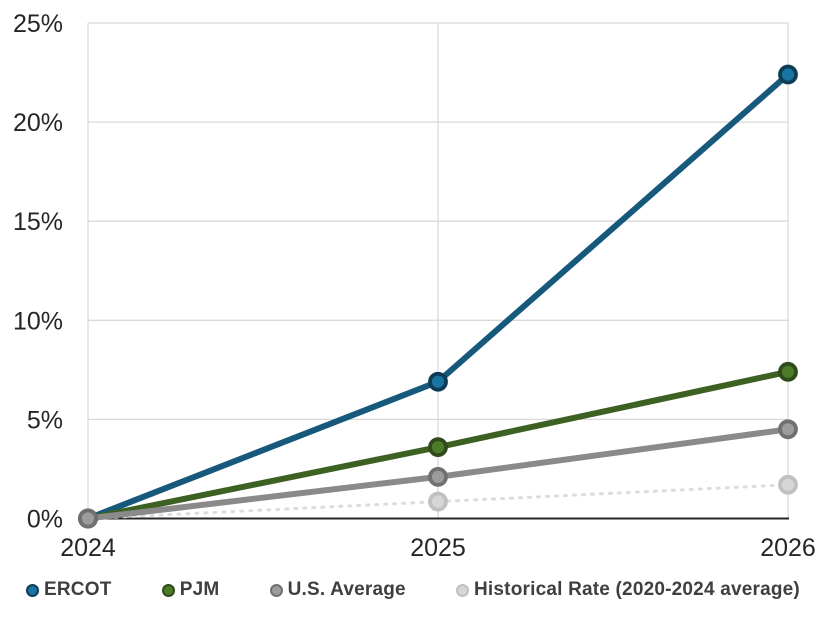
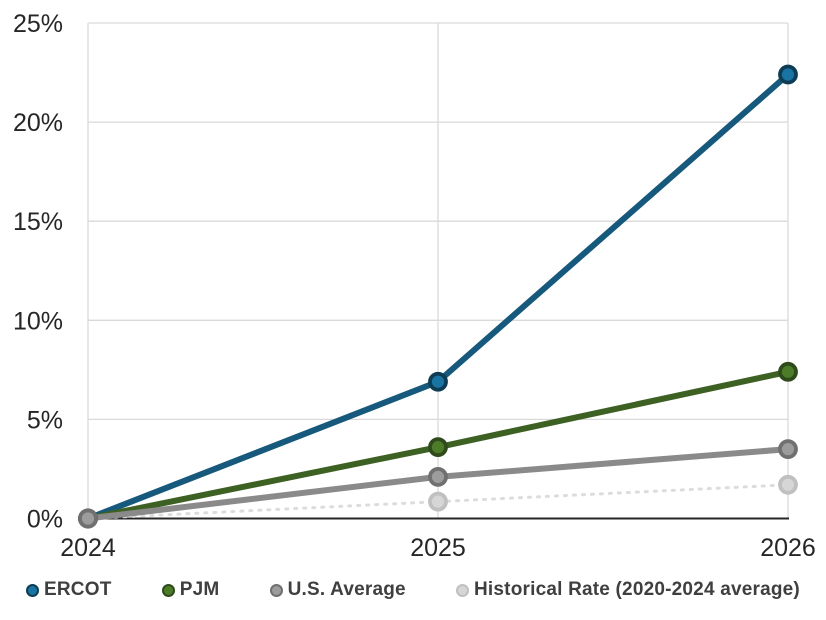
U.S. Average/2026: 4.5% -> 3.5%
